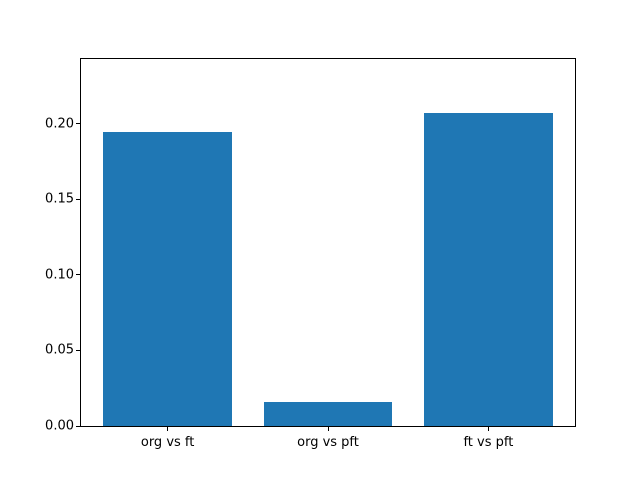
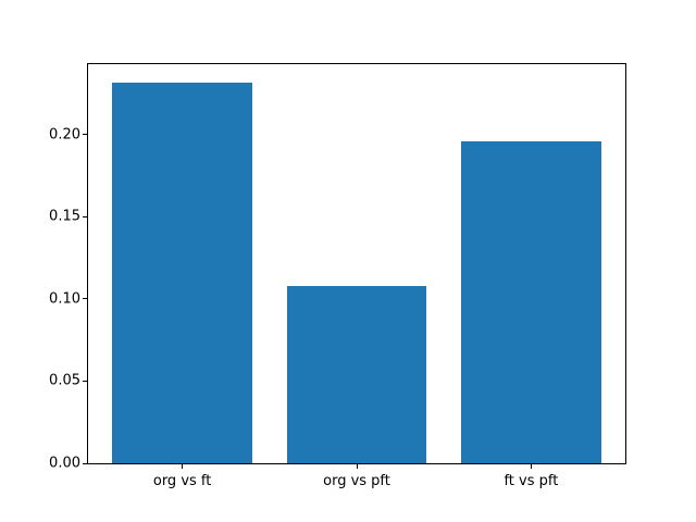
org vs ft: 0.195 -> 0.232
org vs pft: 0.016 -> 0.108
ft vs pft: 0.207 -> 0.196
